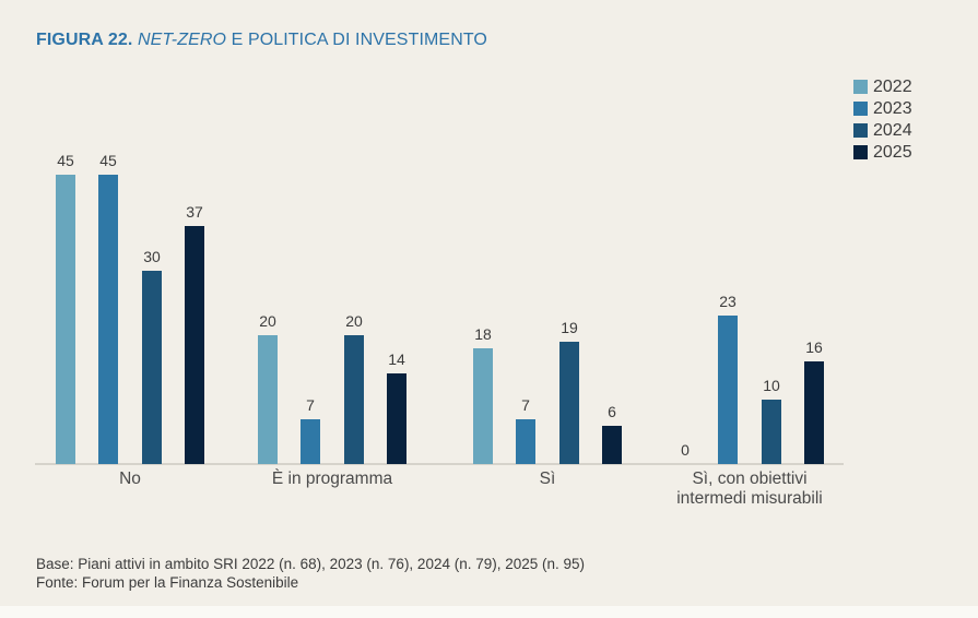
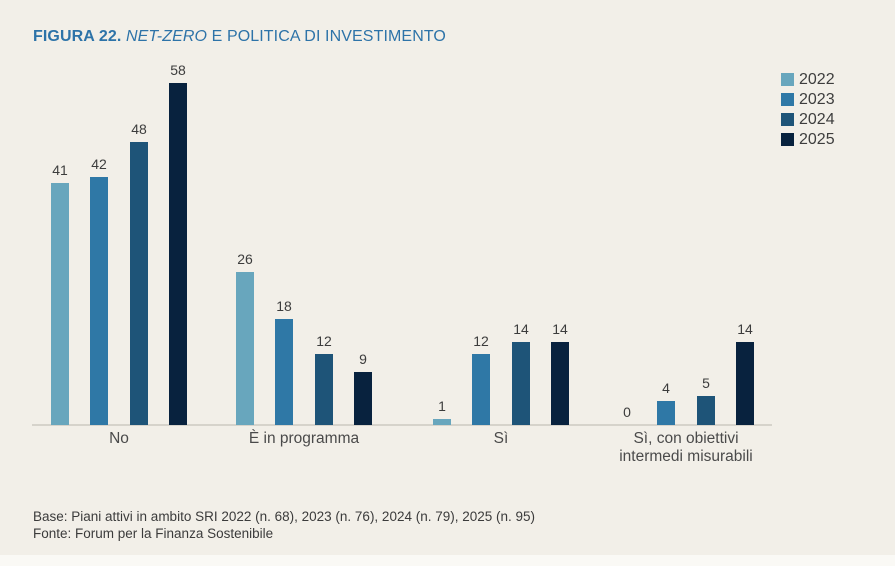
2022/No: 45 -> 41
2023/No: 45 -> 42
2024/No: 30 -> 48
2025/No: 37 -> 58
2022/È in programma: 20 -> 26
2023/È in programma: 7 -> 18
2024/È in programma: 20 -> 12
2025/È in programma: 14 -> 9
2022/Sì: 18 -> 1
2023/Sì: 7 -> 12
2024/Sì: 19 -> 14
2025/Sì: 6 -> 14
2023/Sì, con obiettivi intermedi misurabili: 23 -> 4
2024/Sì, con obiettivi intermedi misurabili: 10 -> 5
2025/Sì, con obiettivi intermedi misurabili: 16 -> 14
